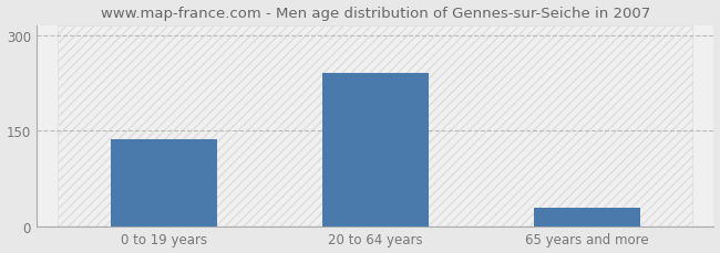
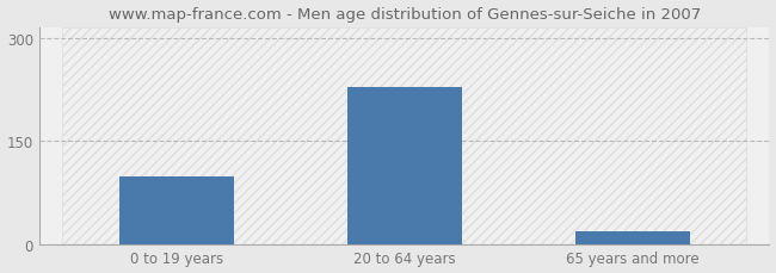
0 to 19 years: 136 -> 98
20 to 64 years: 241 -> 228
65 years and more: 30 -> 18
